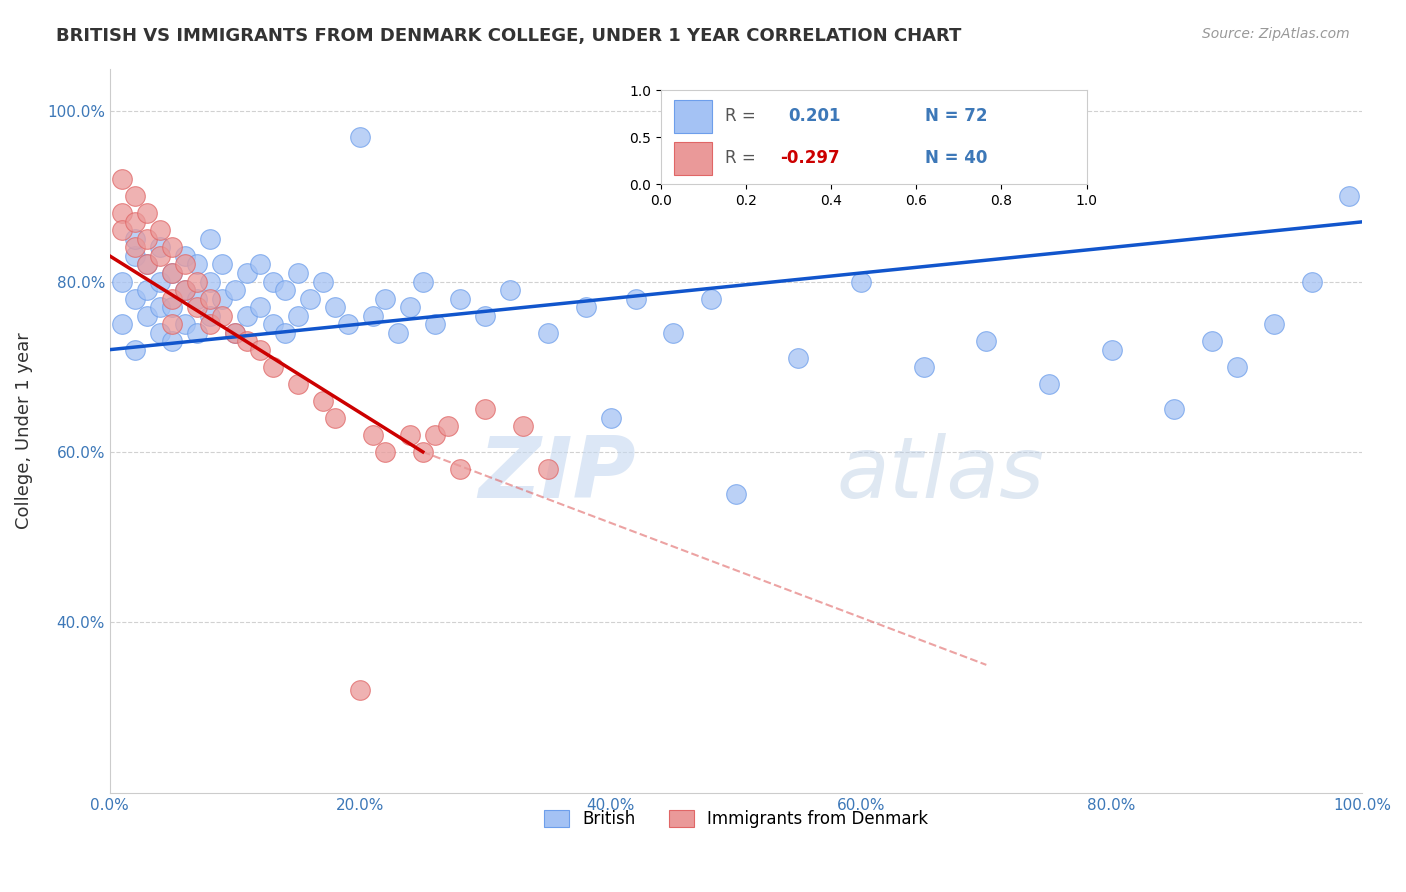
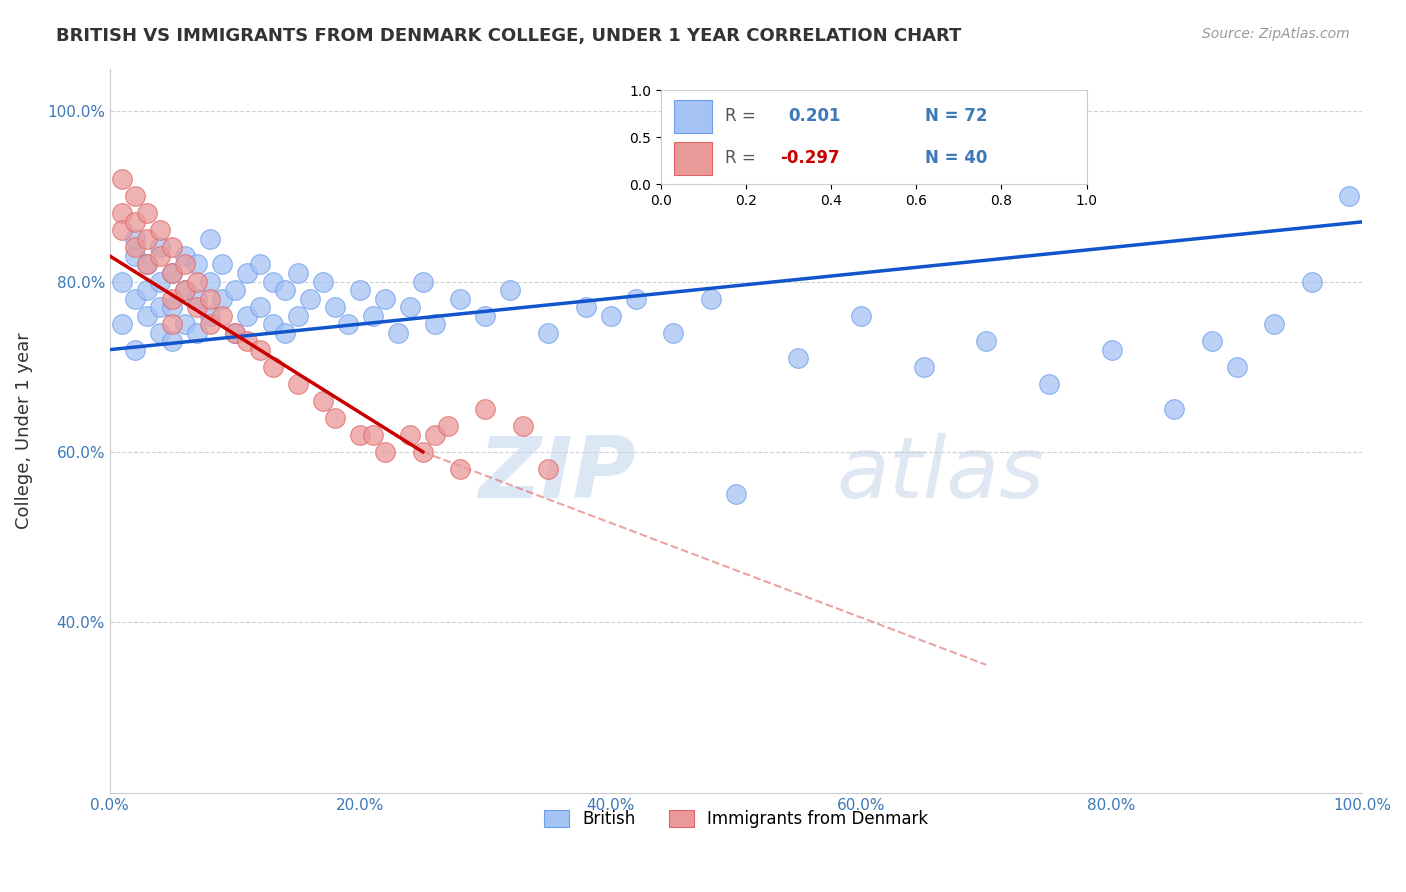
British/20.0%: 97% -> 79%
Immigrants from Denmark/20.0%: 32% -> 62%
British/40.0%: 64% -> 76%
British/60.0%: 80% -> 76%
